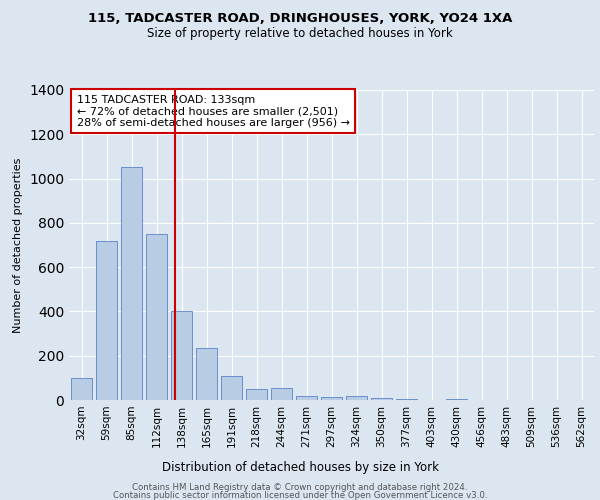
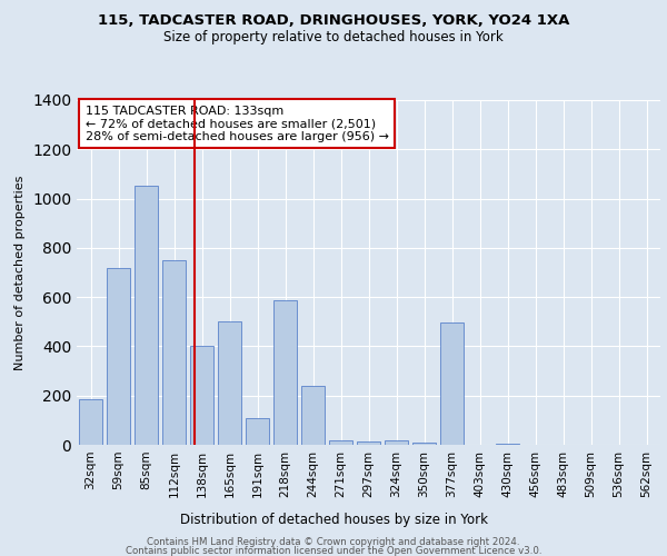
32sqm: 100 -> 185
165sqm: 235 -> 500
218sqm: 50 -> 585
244sqm: 55 -> 240
377sqm: 5 -> 495
